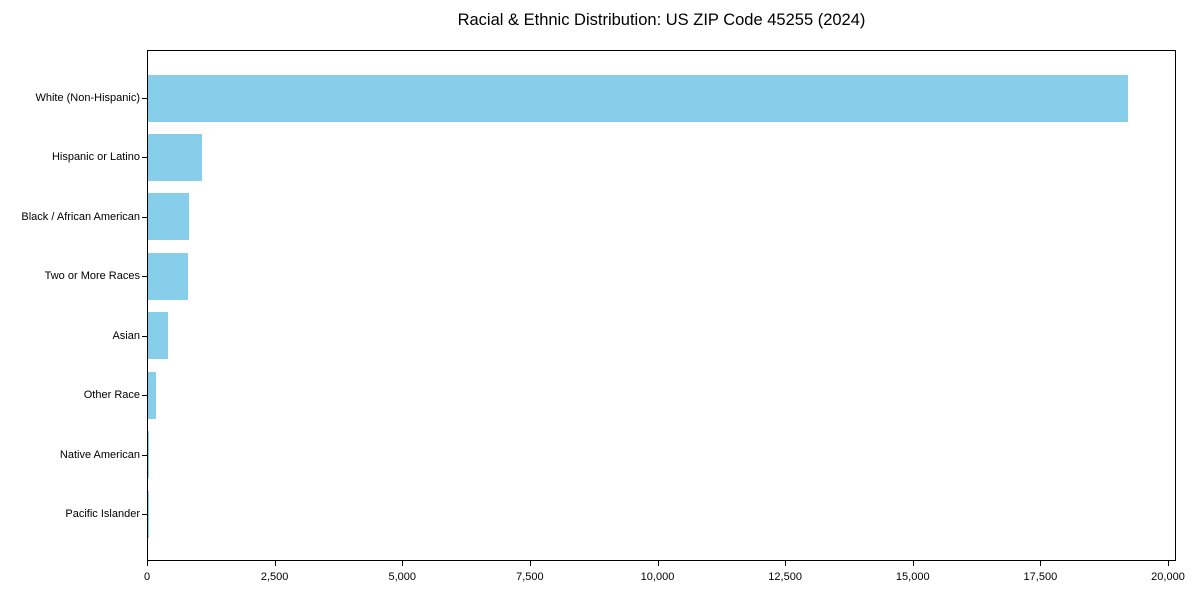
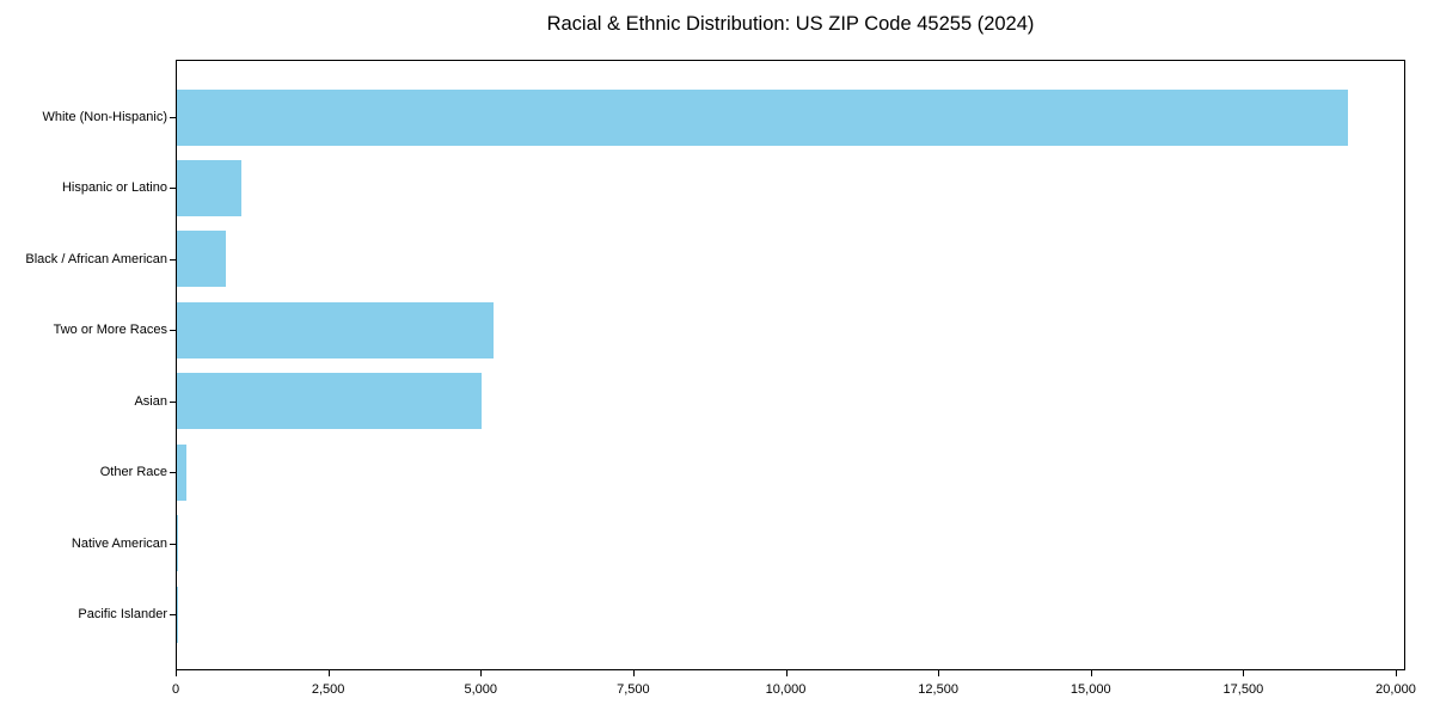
Two or More Races: 800 -> 5200
Asian: 400 -> 5000
